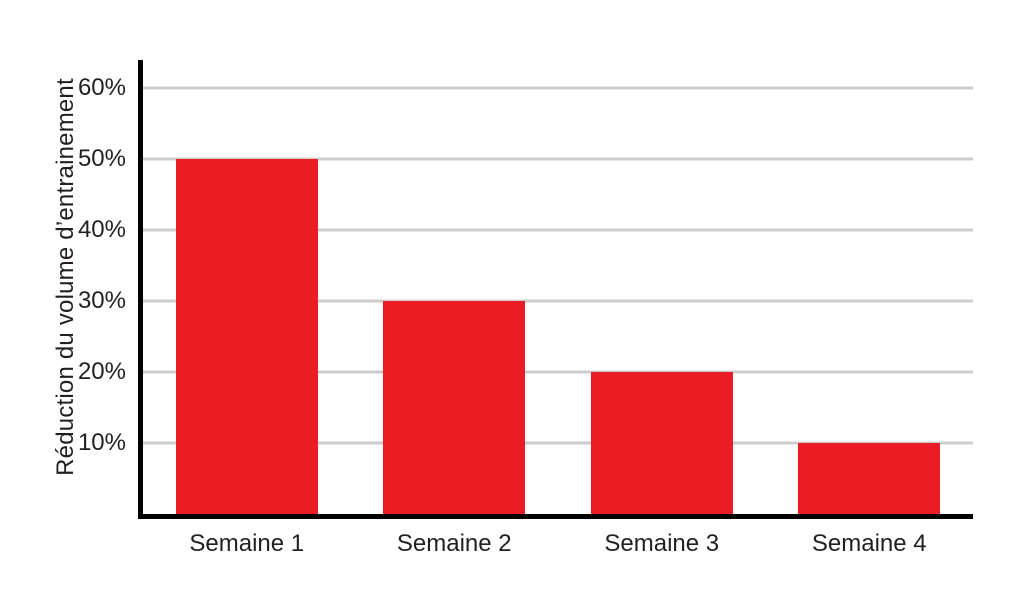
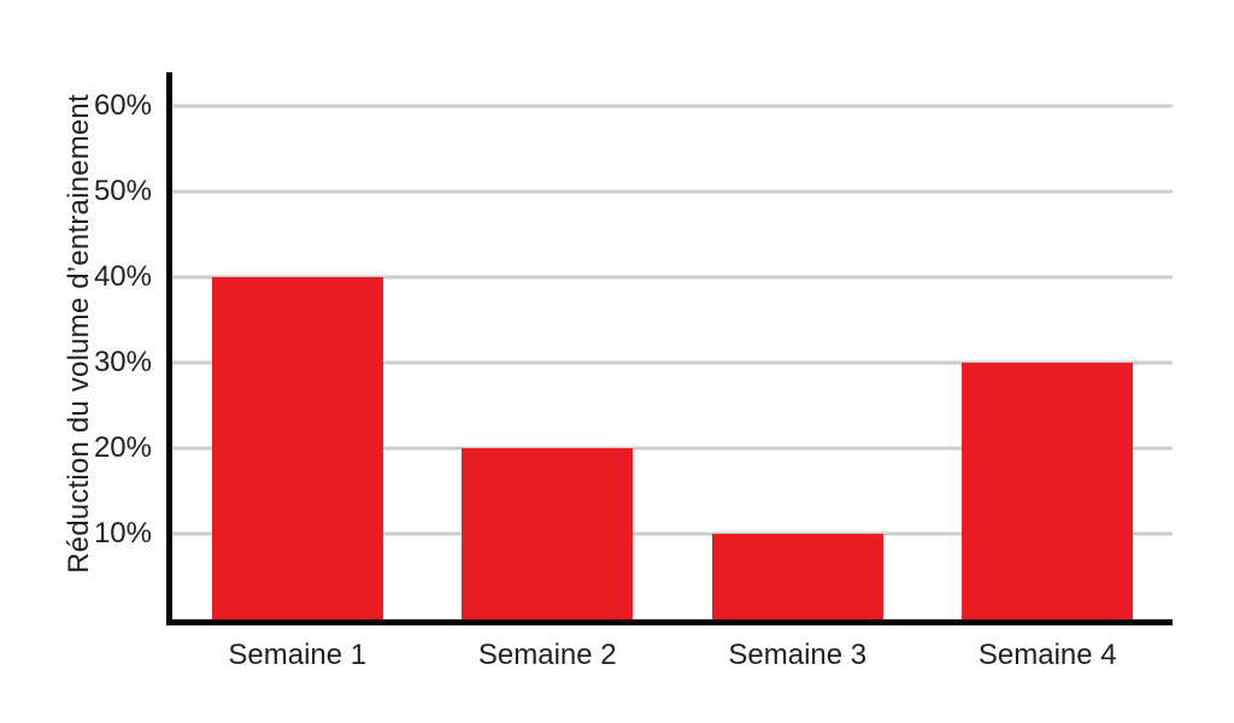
Semaine 1: 50% -> 40%
Semaine 2: 30% -> 20%
Semaine 3: 20% -> 10%
Semaine 4: 10% -> 30%
